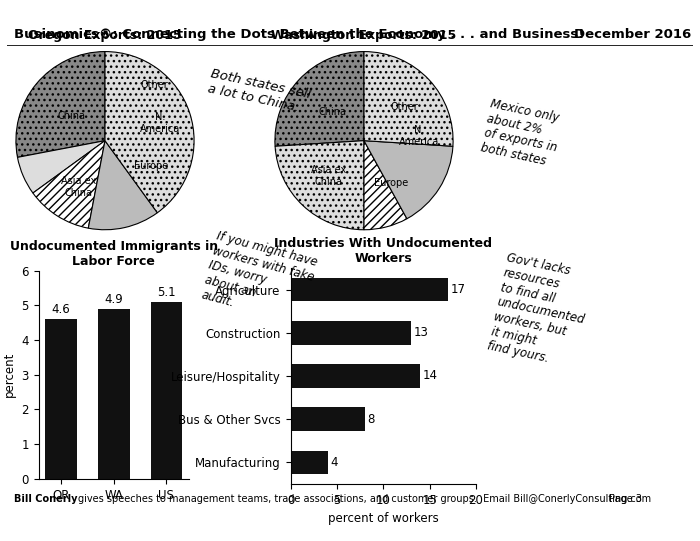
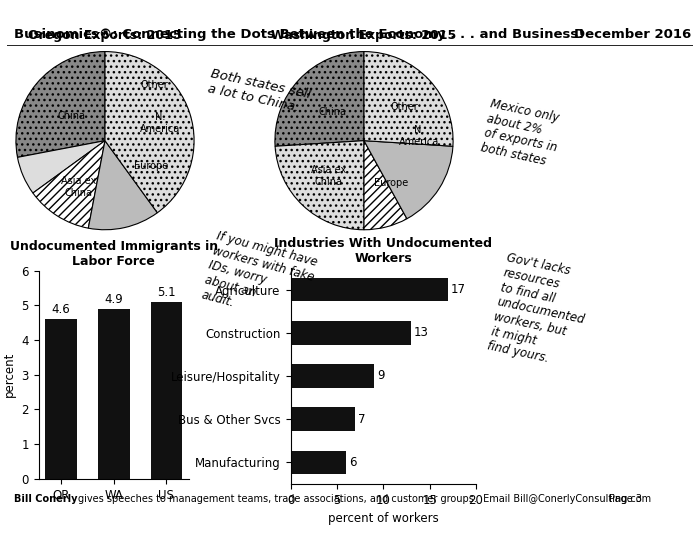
Leisure/Hospitality: 14 -> 9
Bus & Other Svcs: 8 -> 7
Manufacturing: 4 -> 6
